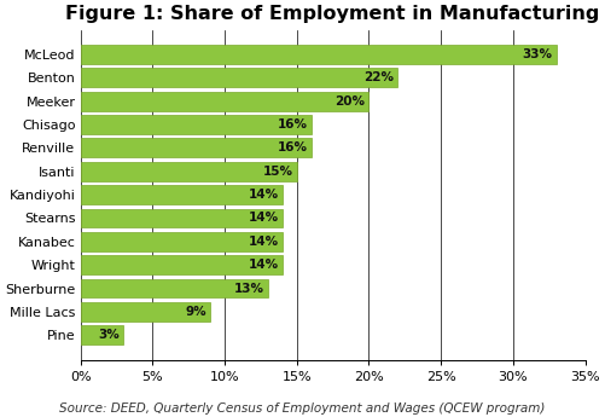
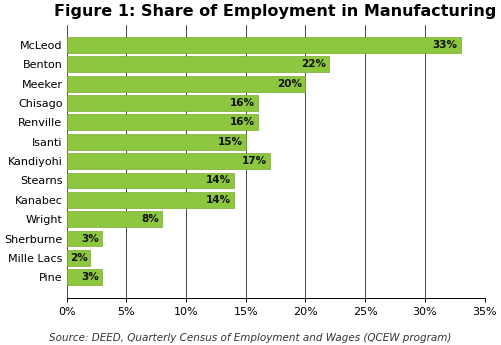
Kandiyohi: 14% -> 17%
Wright: 14% -> 8%
Sherburne: 13% -> 3%
Mille Lacs: 9% -> 2%
